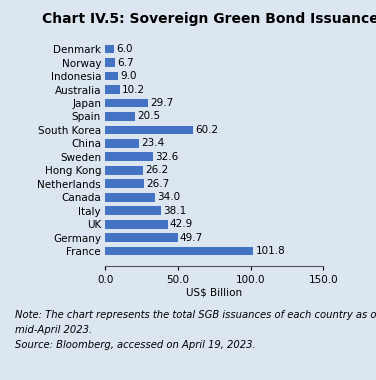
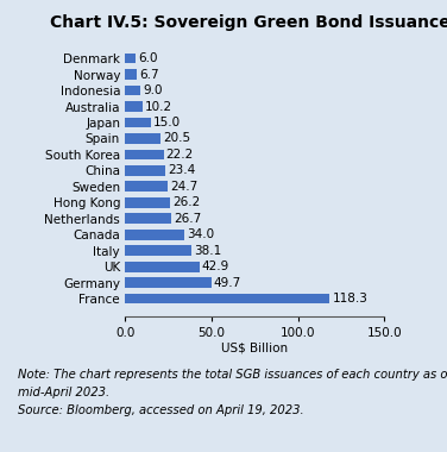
Japan: 29.7 -> 15.0
South Korea: 60.2 -> 22.2
Sweden: 32.6 -> 24.7
France: 101.8 -> 118.3
